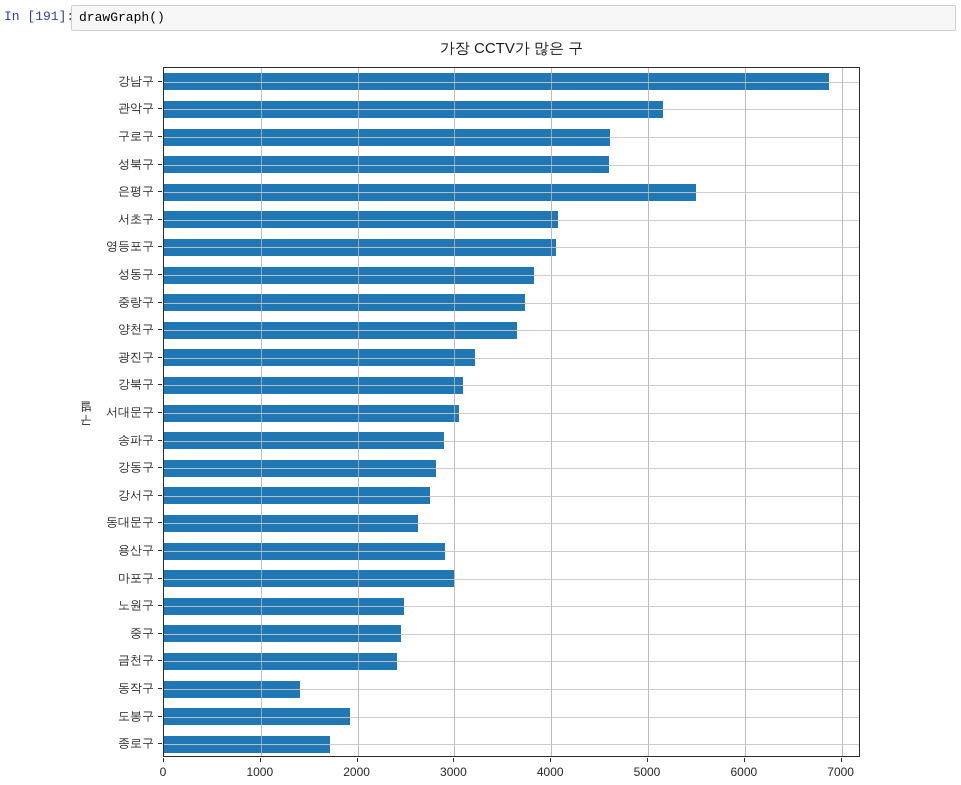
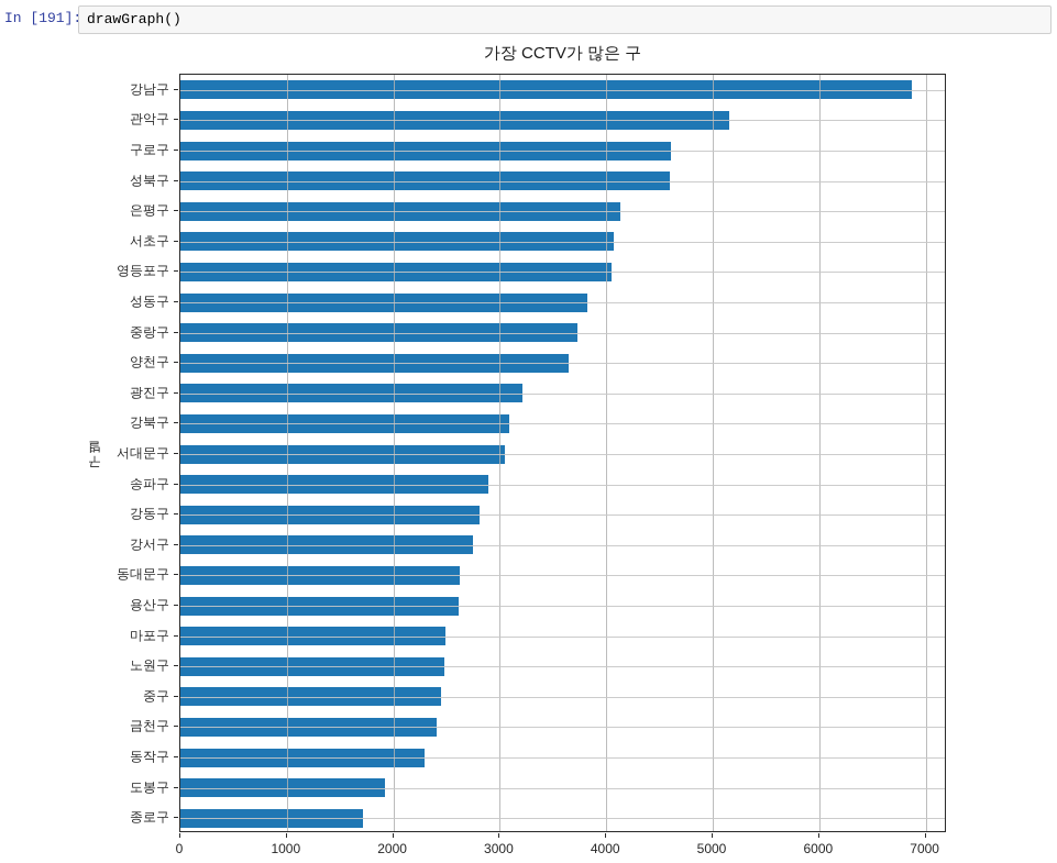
은평구: 5500 -> 4100
용산구: 2900 -> 2600
마포구: 3000 -> 2500
동작구: 1400 -> 2300
